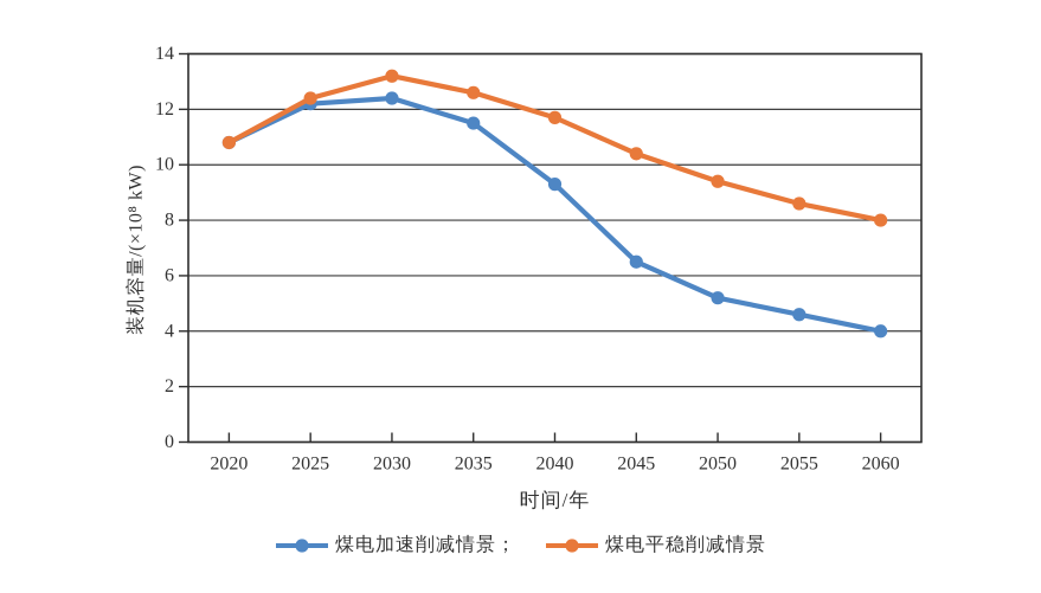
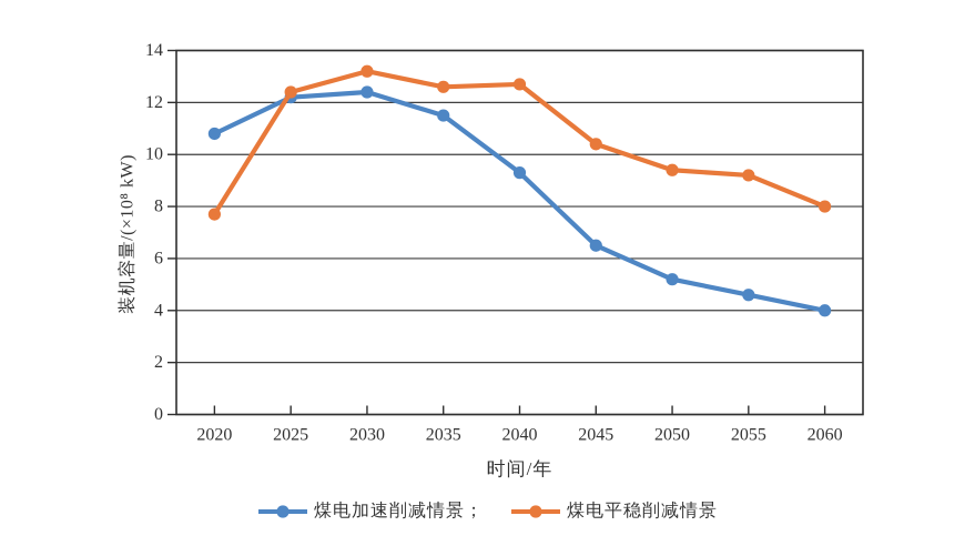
煤电平稳削减情景/2020: 10.8 -> 7.7
煤电平稳削减情景/2040: 11.7 -> 12.7
煤电平稳削减情景/2055: 8.6 -> 9.2
